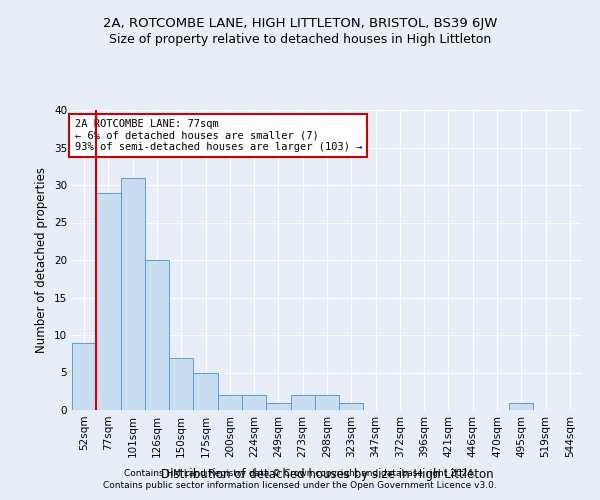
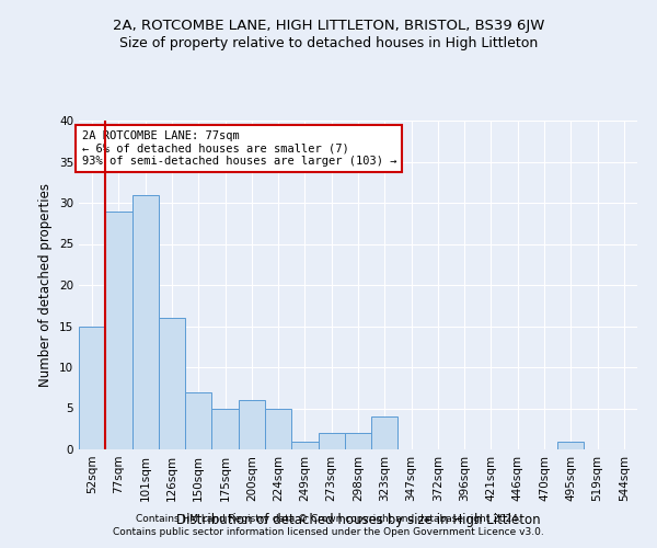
52sqm: 9 -> 15
126sqm: 20 -> 16
200sqm: 2 -> 6
224sqm: 2 -> 5
323sqm: 1 -> 4
